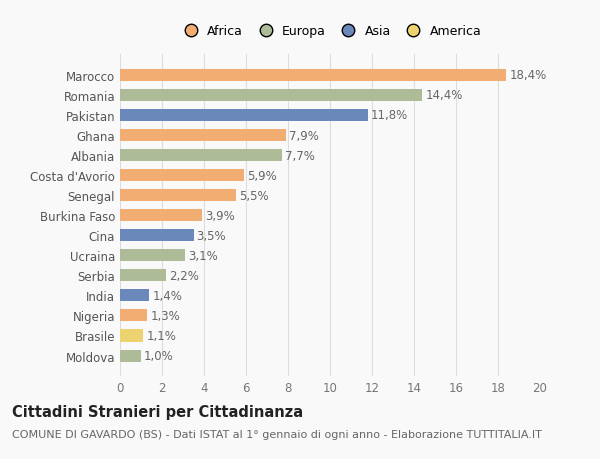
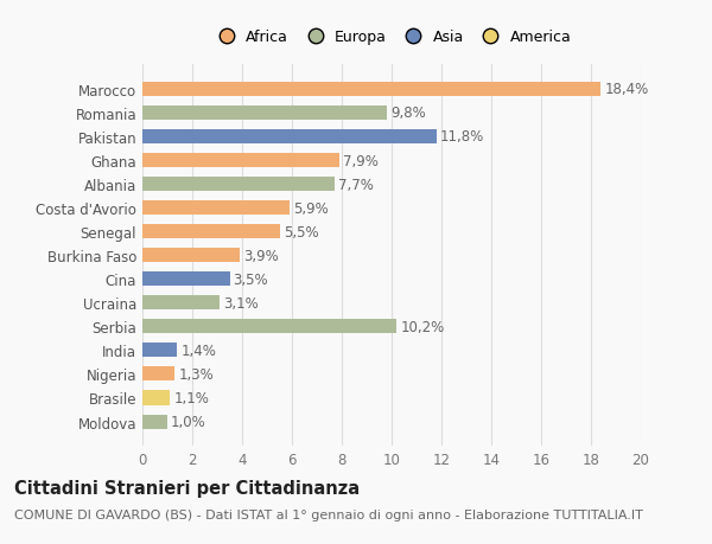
Romania: 14,4% -> 9,8%
Serbia: 2,2% -> 10,2%
